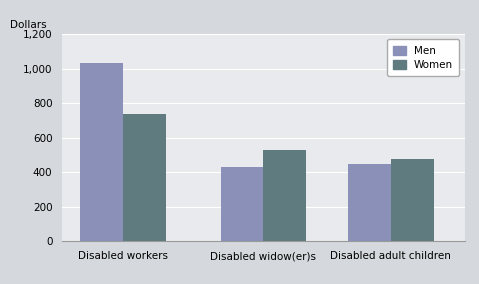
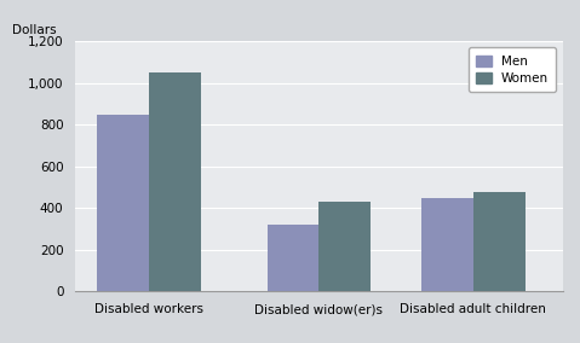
Men/Disabled workers: 1,030 -> 850
Women/Disabled workers: 740 -> 1,050
Men/Disabled widow(er)s: 430 -> 320
Women/Disabled widow(er)s: 530 -> 430
